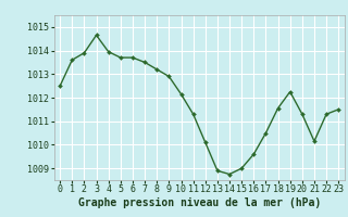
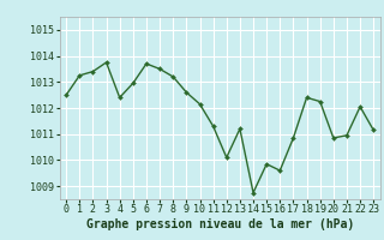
1: 1013.60 -> 1013.25
2: 1013.90 -> 1013.40
3: 1014.65 -> 1013.75
4: 1013.95 -> 1012.40
5: 1013.70 -> 1012.95
9: 1012.90 -> 1012.60
13: 1008.90 -> 1011.20
15: 1009.00 -> 1009.85
17: 1010.50 -> 1010.85
18: 1011.55 -> 1012.40
20: 1011.30 -> 1010.85
21: 1010.15 -> 1010.95
22: 1011.30 -> 1012.05
23: 1011.50 -> 1011.15
